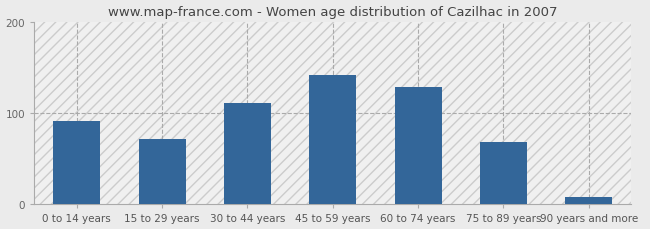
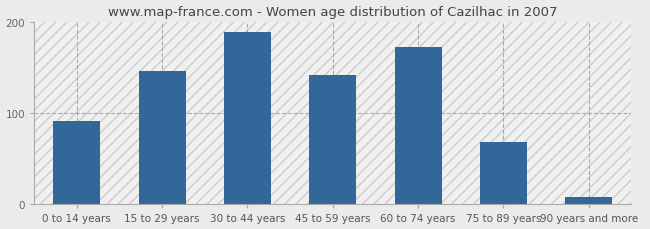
15 to 29 years: 72 -> 146
30 to 44 years: 111 -> 188
60 to 74 years: 128 -> 172
